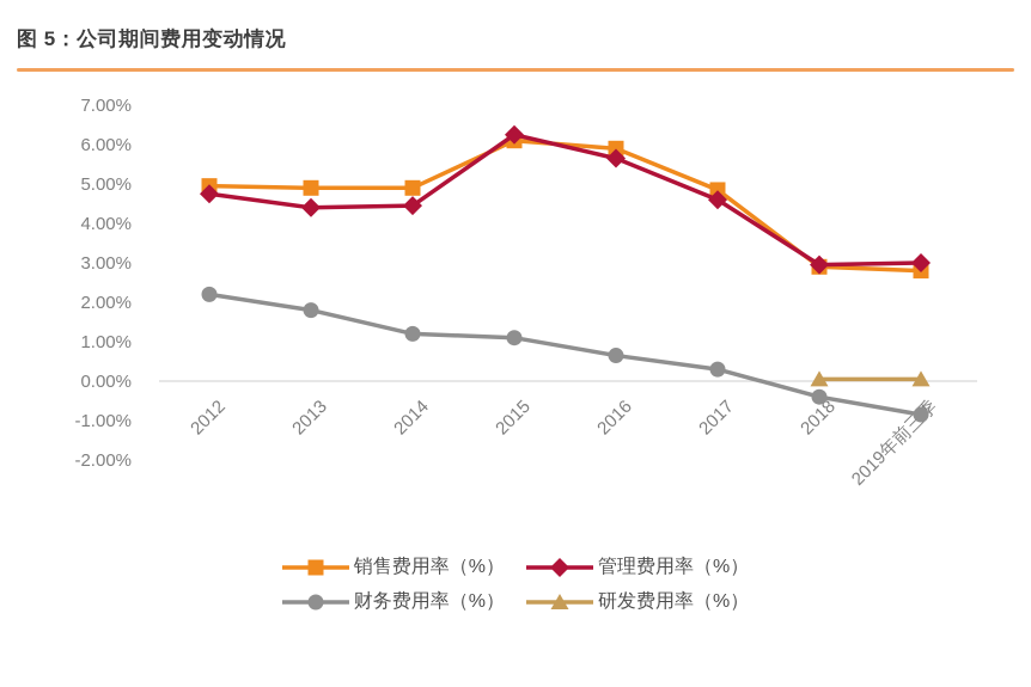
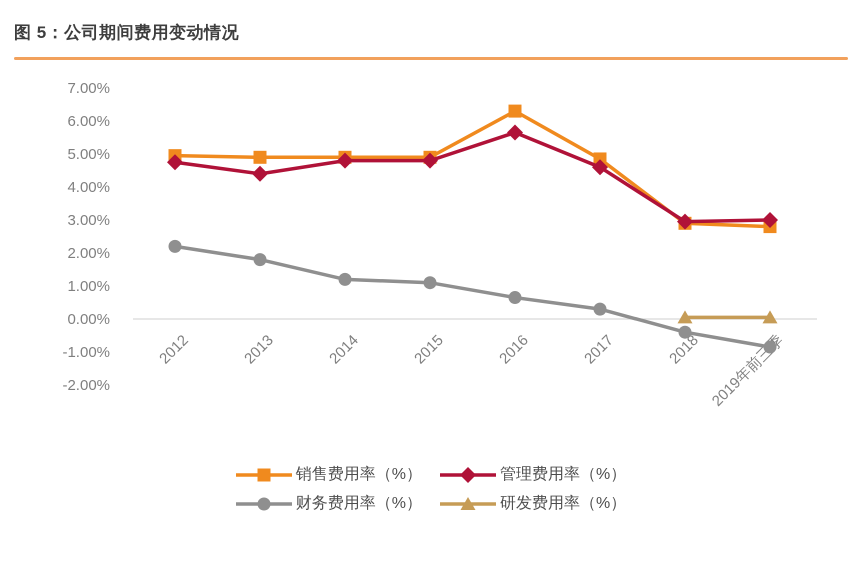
管理费用率（%）/2014: 4.5% -> 4.8%
销售费用率（%）/2015: 6.1% -> 4.9%
管理费用率（%）/2015: 6.2% -> 4.8%
销售费用率（%）/2016: 5.9% -> 6.3%
